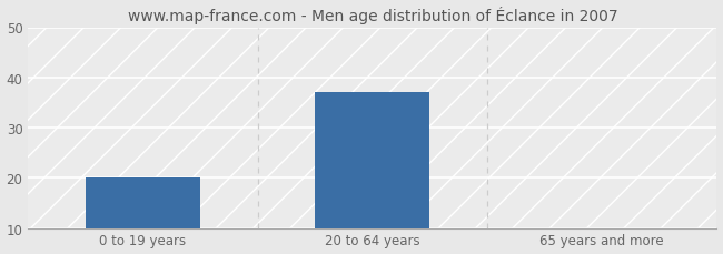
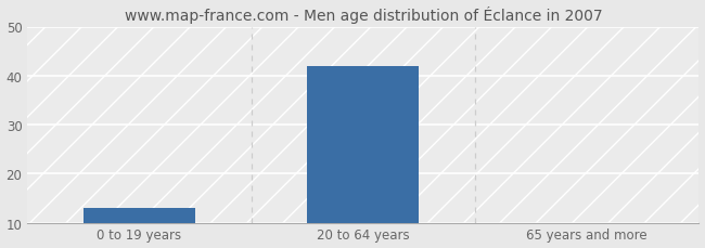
0 to 19 years: 20 -> 13
20 to 64 years: 37 -> 42
